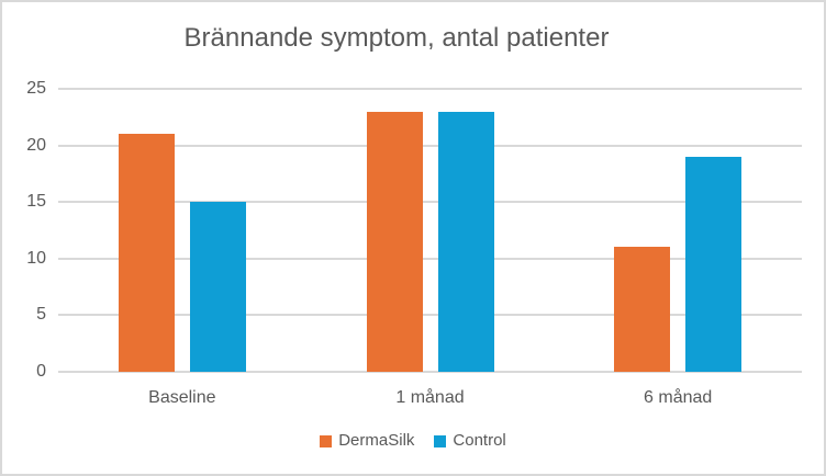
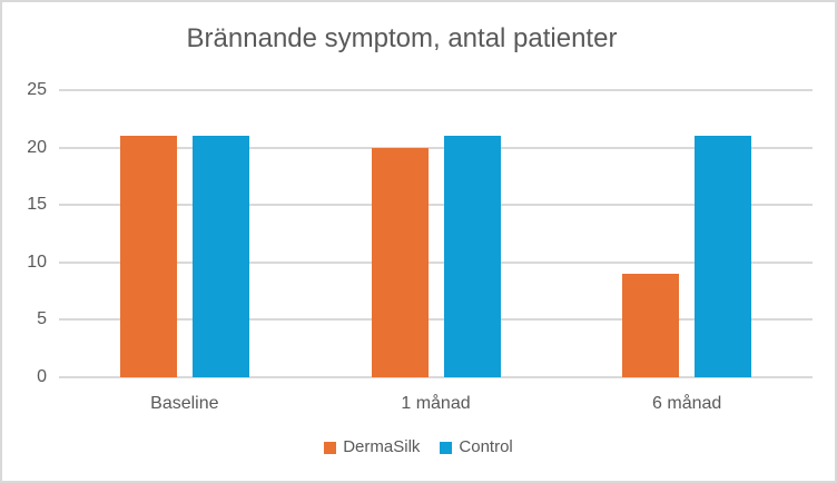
Control/Baseline: 15 -> 21
DermaSilk/1 månad: 23 -> 20
Control/1 månad: 23 -> 21
DermaSilk/6 månad: 11 -> 9
Control/6 månad: 19 -> 21
